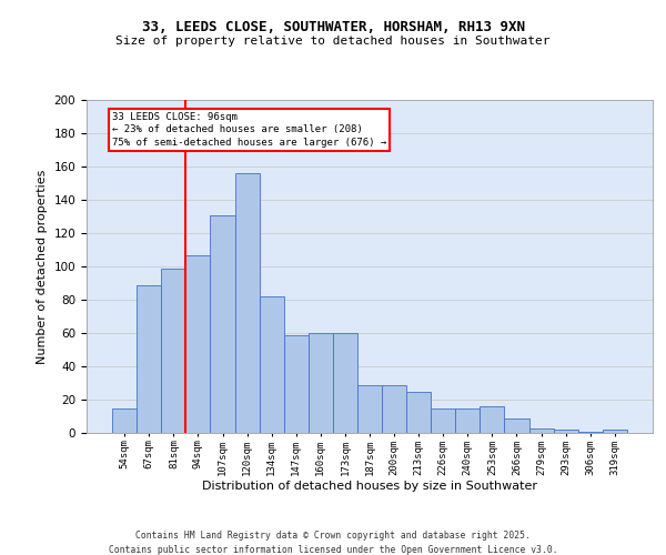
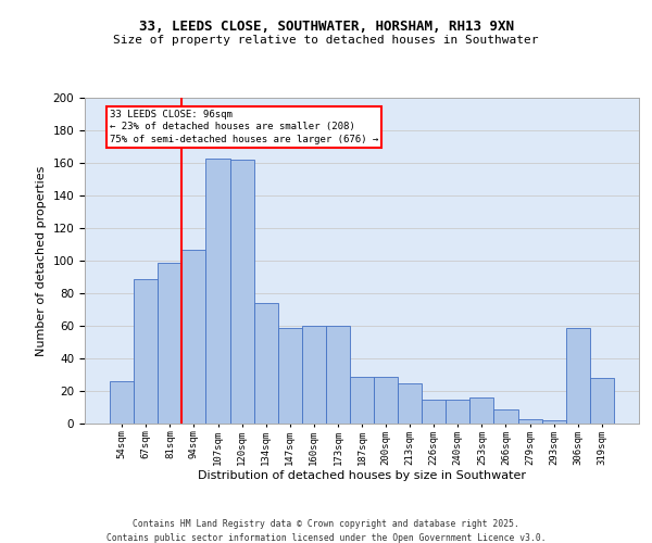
54sqm: 15 -> 26
107sqm: 131 -> 163
120sqm: 156 -> 162
134sqm: 82 -> 74
306sqm: 1 -> 59
319sqm: 2 -> 28
